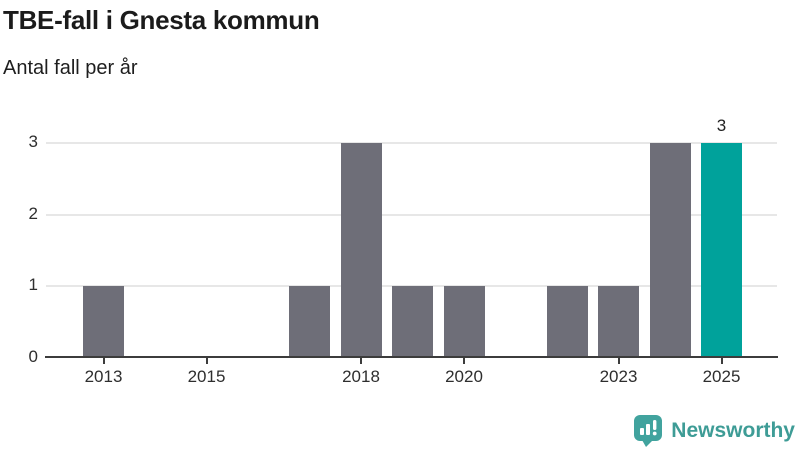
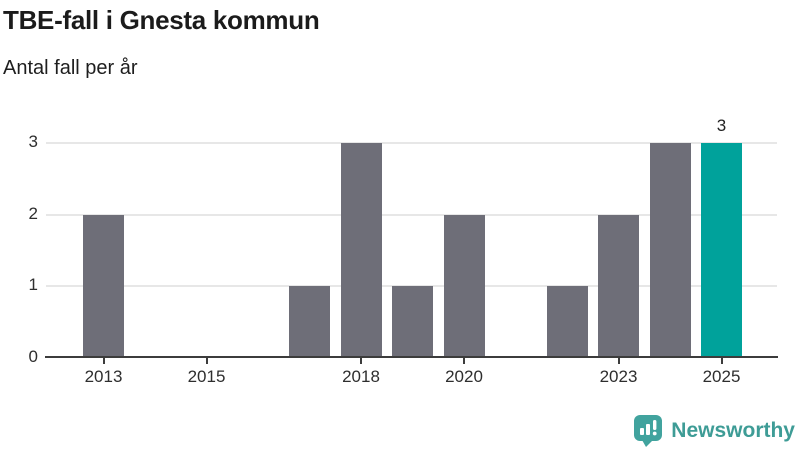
2013: 1 -> 2
2020: 1 -> 2
2023: 1 -> 2
